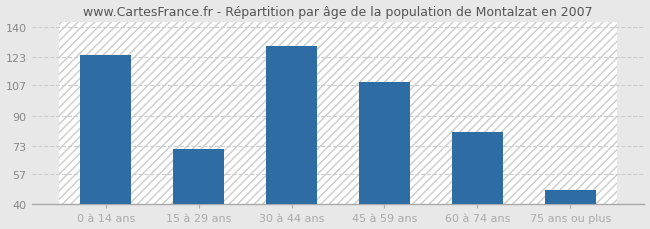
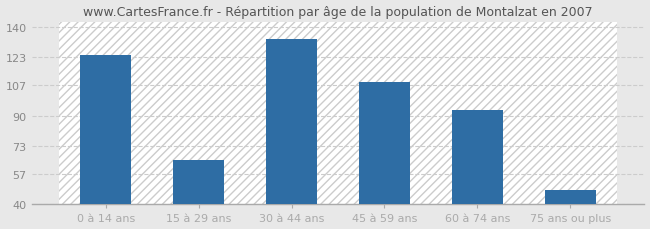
15 à 29 ans: 71 -> 65
30 à 44 ans: 129 -> 133
60 à 74 ans: 81 -> 93
